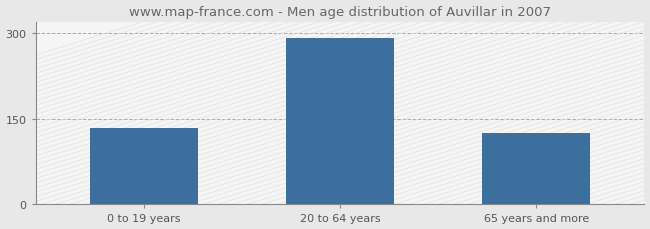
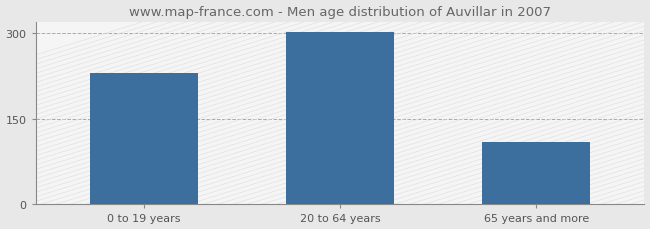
0 to 19 years: 133 -> 230
20 to 64 years: 291 -> 302
65 years and more: 125 -> 110
